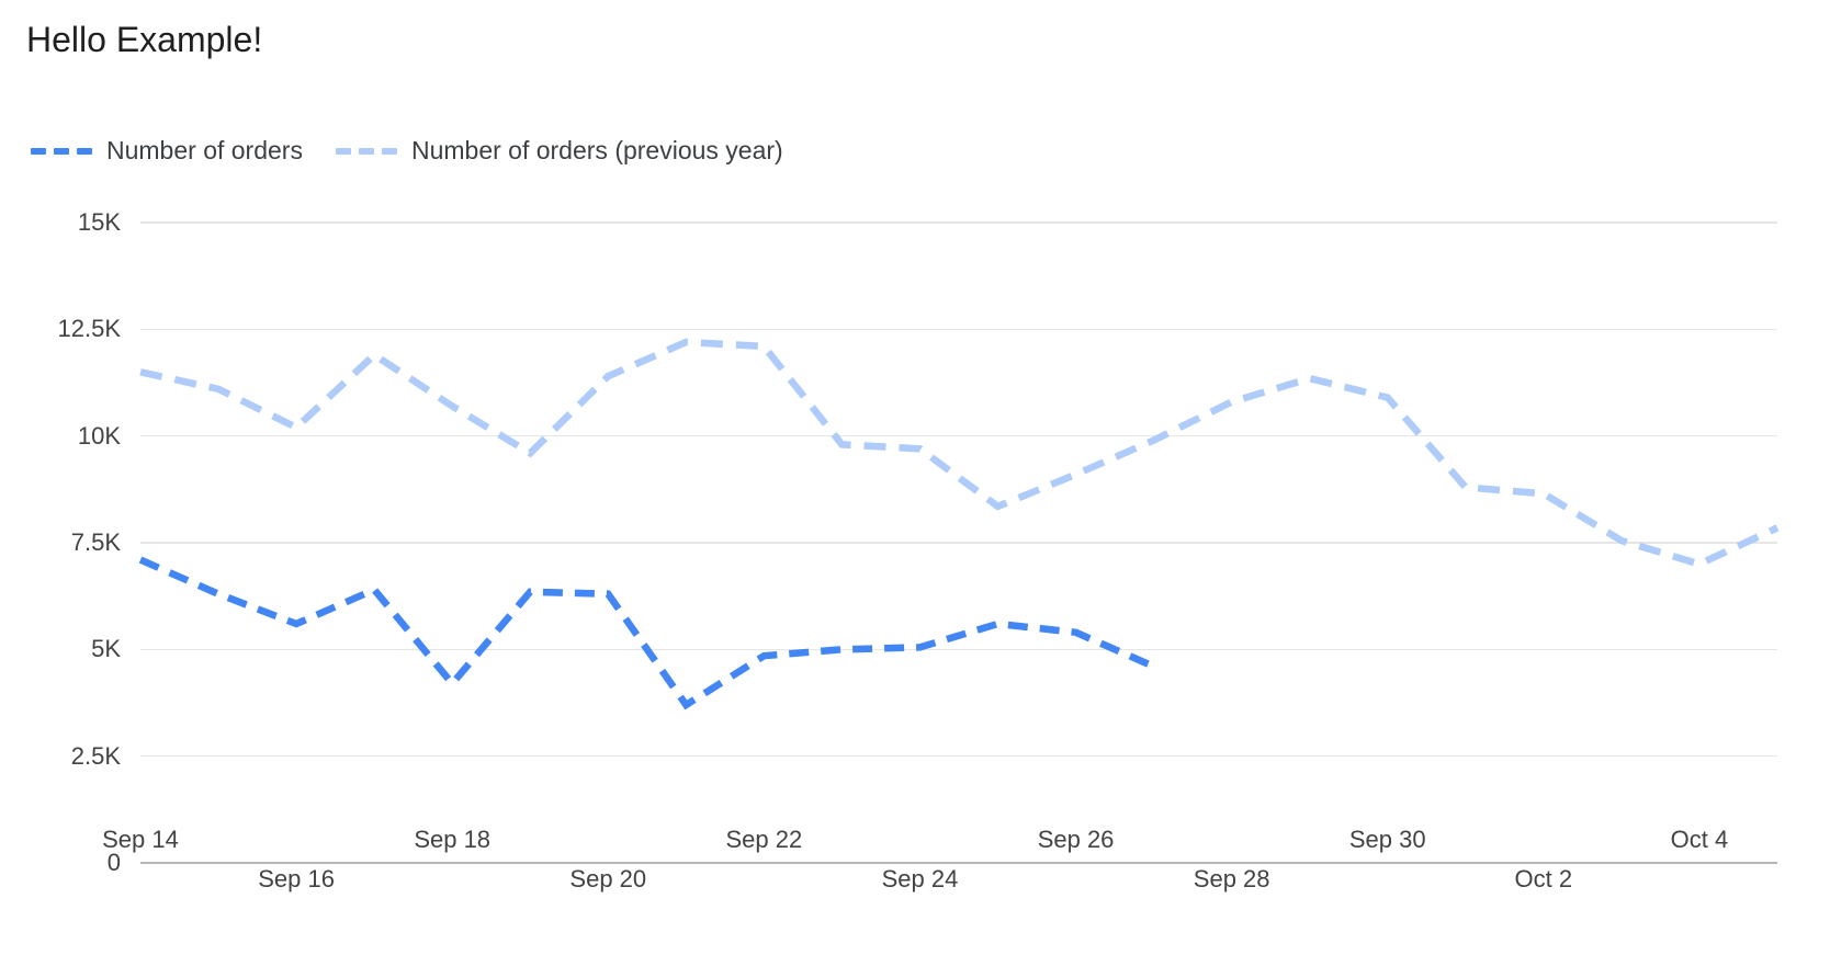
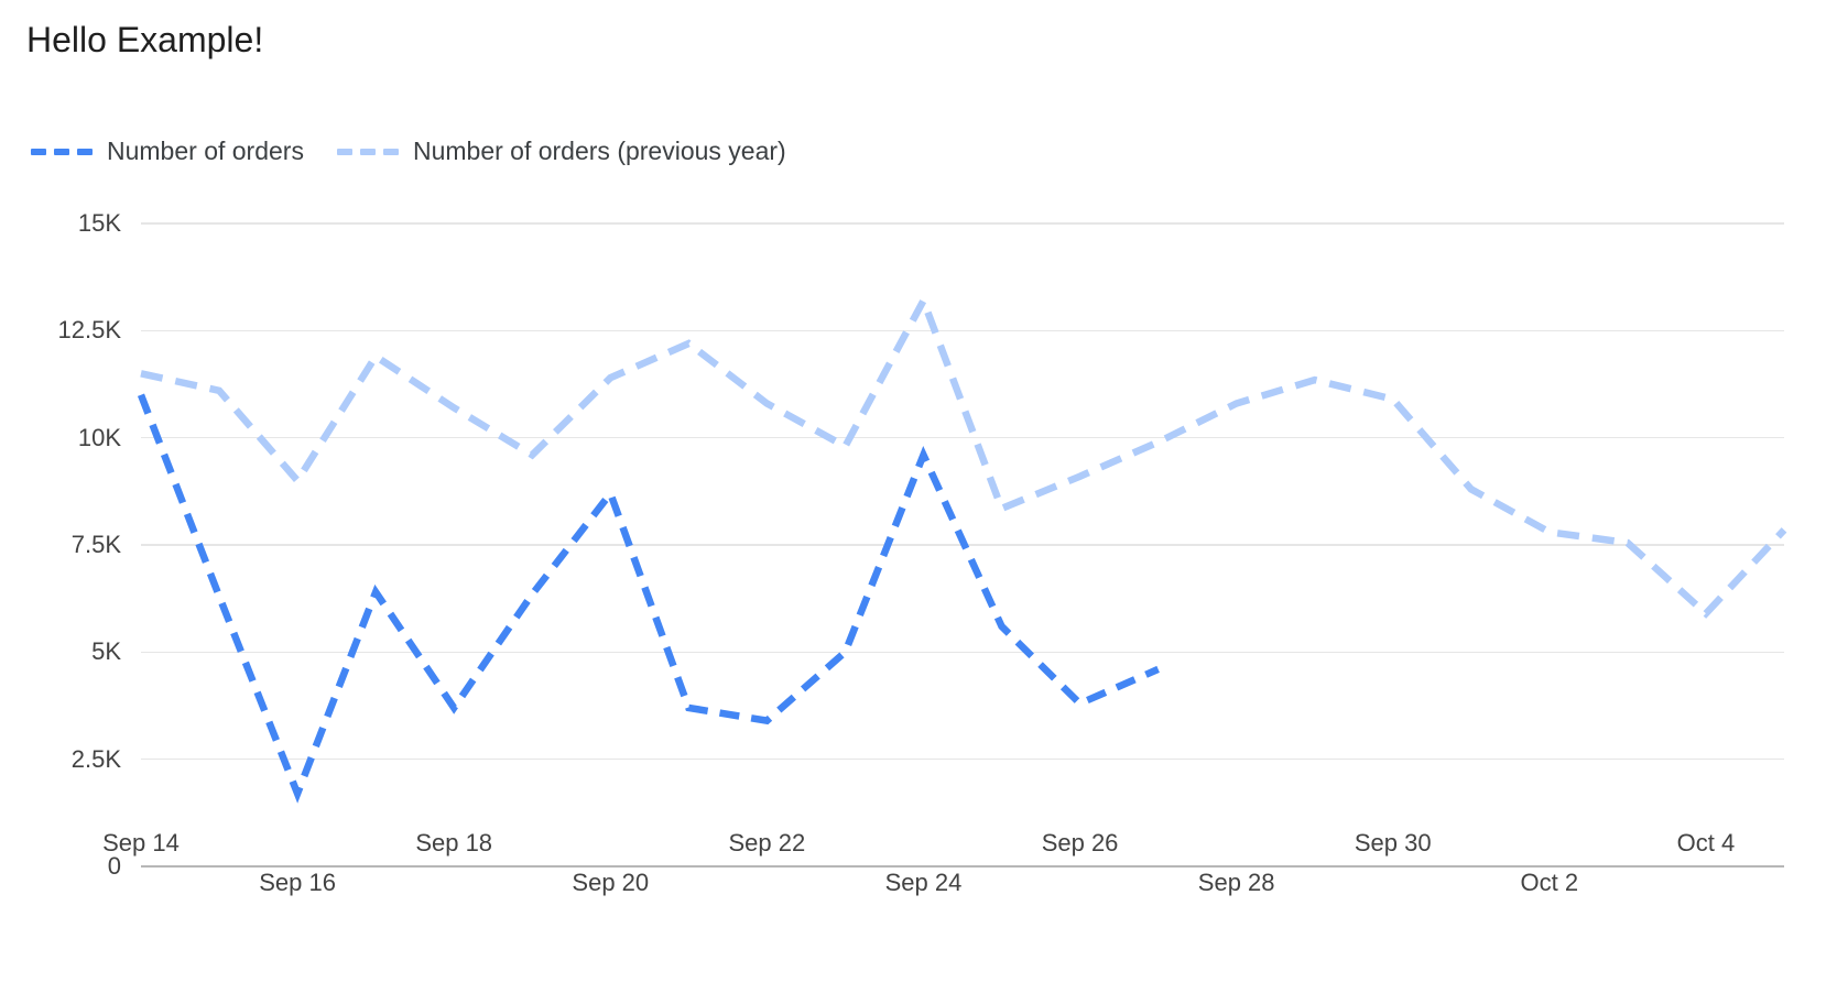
Number of orders/Sep 14: 7.1K -> 11.0K
Number of orders/Sep 16: 5.6K -> 1.7K
Number of orders (previous year)/Sep 16: 10.2K -> 9.0K
Number of orders/Sep 18: 4.2K -> 3.7K
Number of orders/Sep 20: 6.3K -> 8.7K
Number of orders/Sep 22: 4.8K -> 3.4K
Number of orders (previous year)/Sep 22: 12.1K -> 10.8K
Number of orders/Sep 24: 5.0K -> 9.6K
Number of orders (previous year)/Sep 24: 9.7K -> 13.2K
Number of orders/Sep 26: 5.4K -> 3.8K
Number of orders (previous year)/Oct 2: 8.6K -> 7.8K
Number of orders (previous year)/Oct 4: 7.0K -> 5.9K
